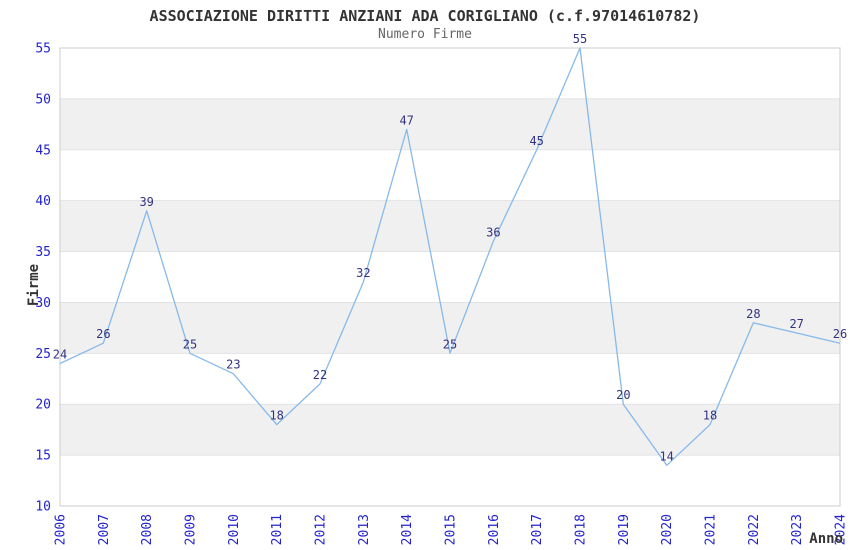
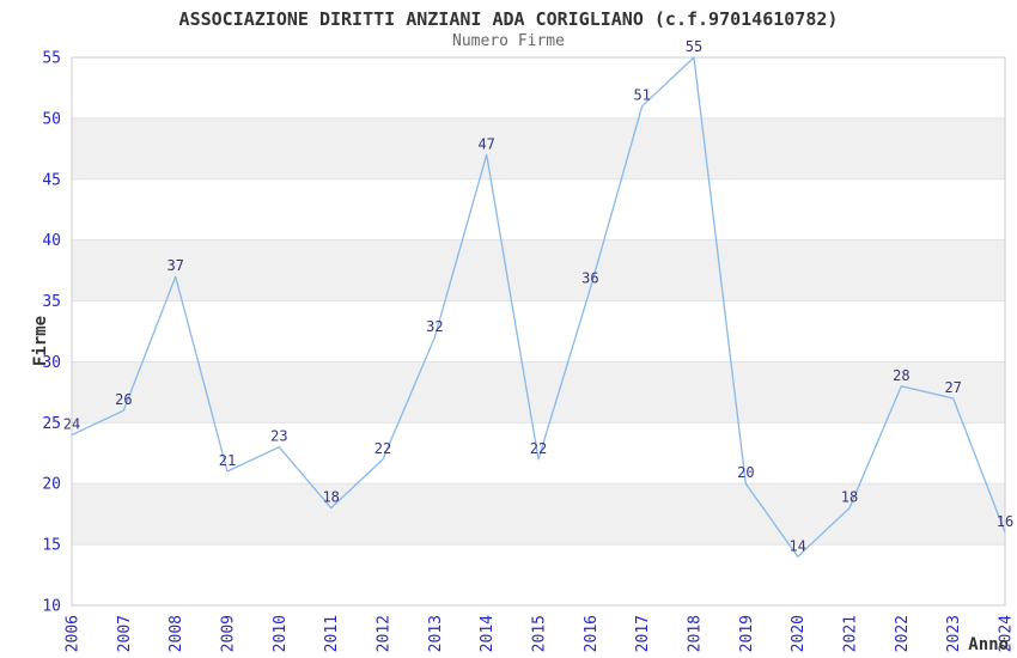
2008: 39 -> 37
2009: 25 -> 21
2015: 25 -> 22
2017: 45 -> 51
2024: 26 -> 16
